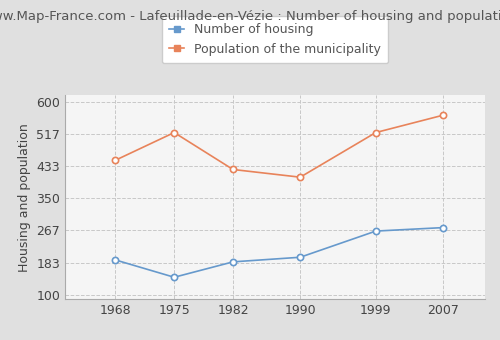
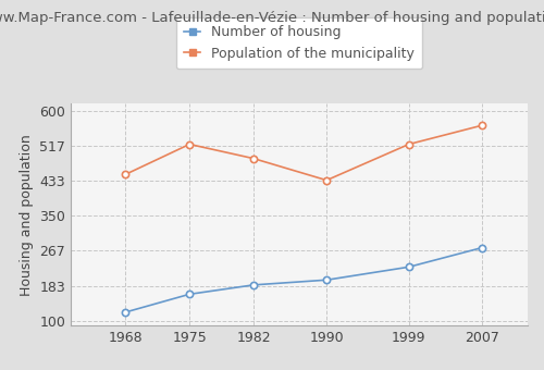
Number of housing/1968: 190 -> 120
Number of housing/1975: 145 -> 163
Population of the municipality/1982: 425 -> 487
Population of the municipality/1990: 405 -> 435
Number of housing/1999: 265 -> 228
